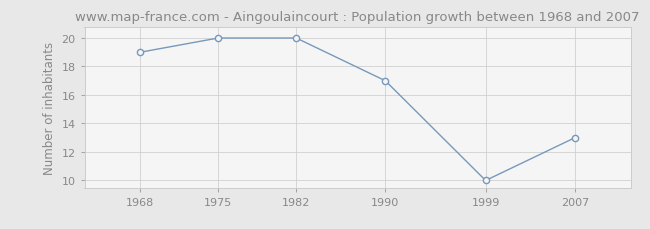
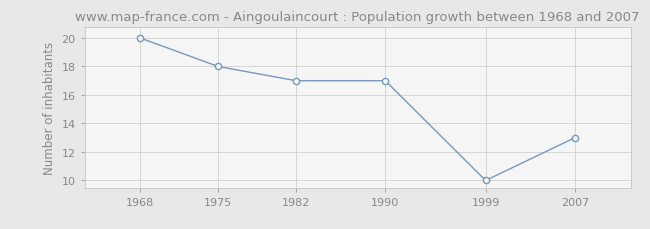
1968: 19 -> 20
1975: 20 -> 18
1982: 20 -> 17
